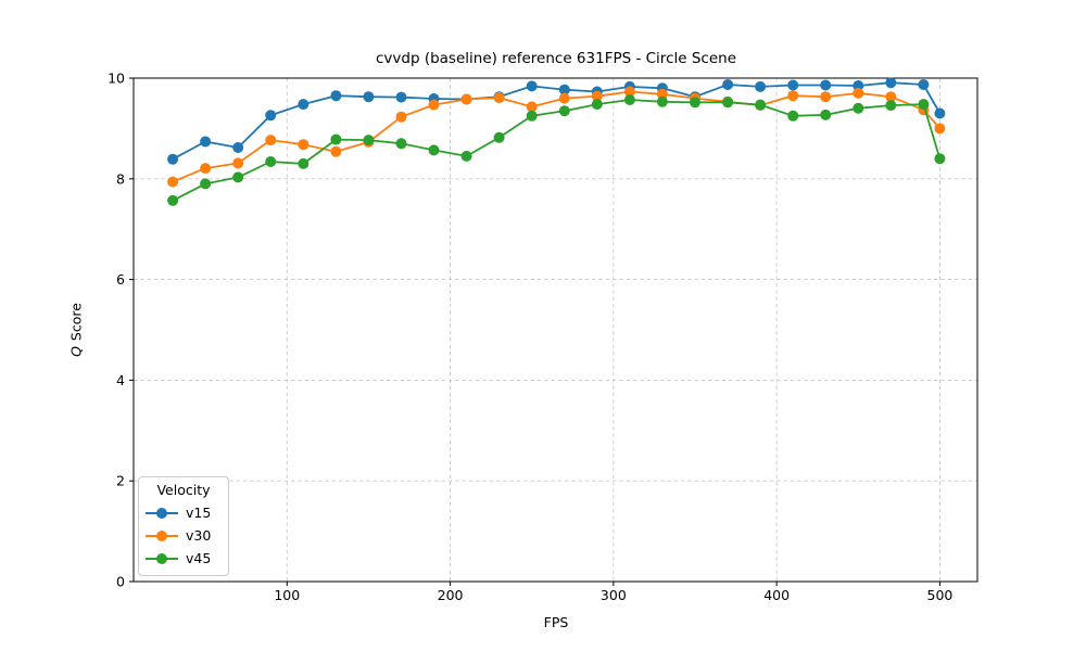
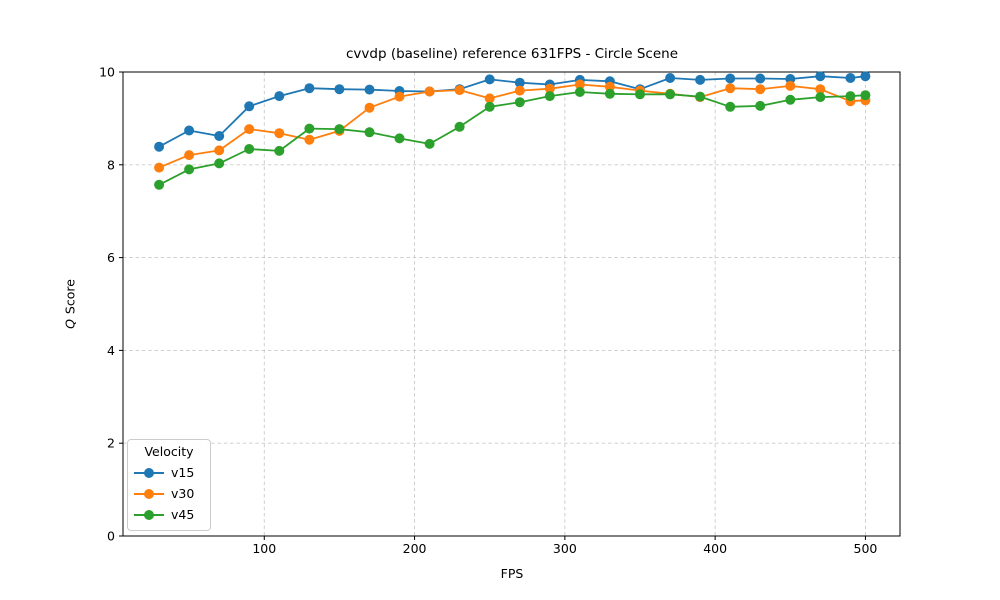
v15/500: 9.3 -> 9.9
v30/500: 9.0 -> 9.4
v45/500: 8.4 -> 9.5
